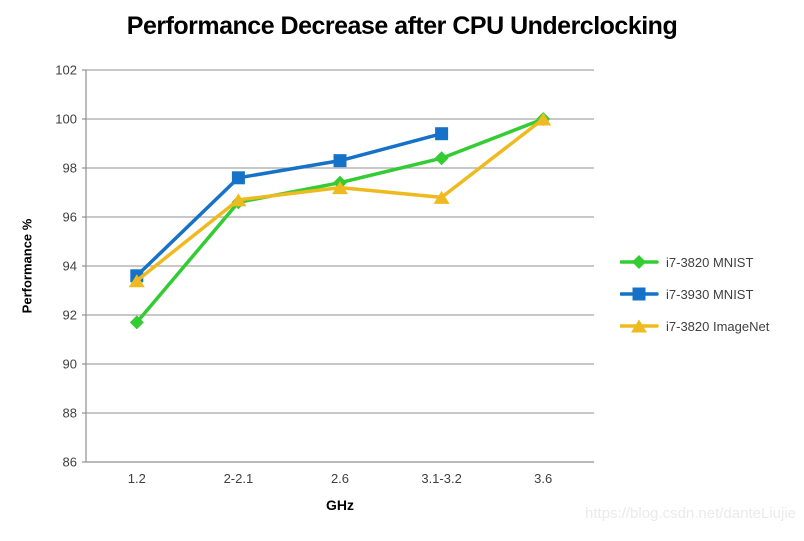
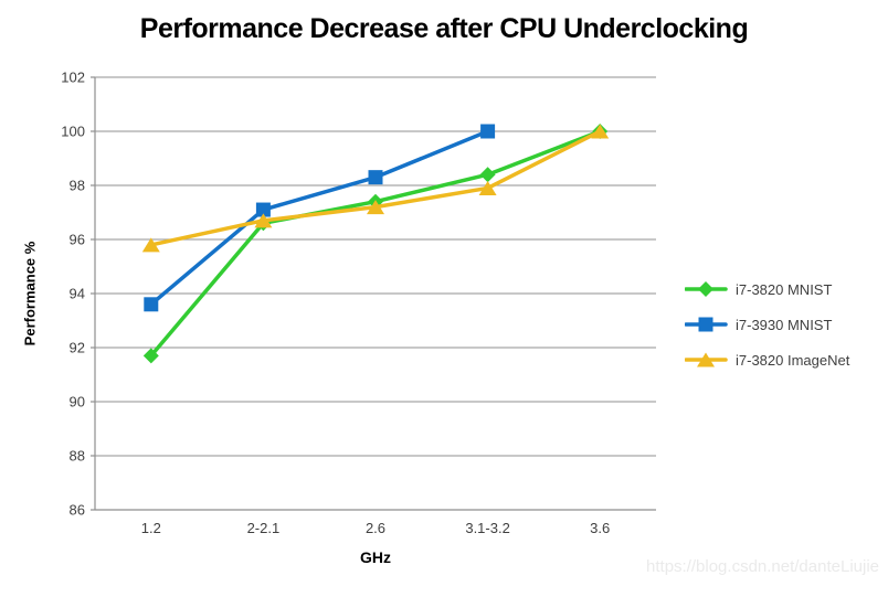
i7-3820 ImageNet/1.2: 93.4 -> 95.8
i7-3930 MNIST/2-2.1: 97.6 -> 97.1
i7-3930 MNIST/3.1-3.2: 99.4 -> 100.0
i7-3820 ImageNet/3.1-3.2: 96.8 -> 97.9
